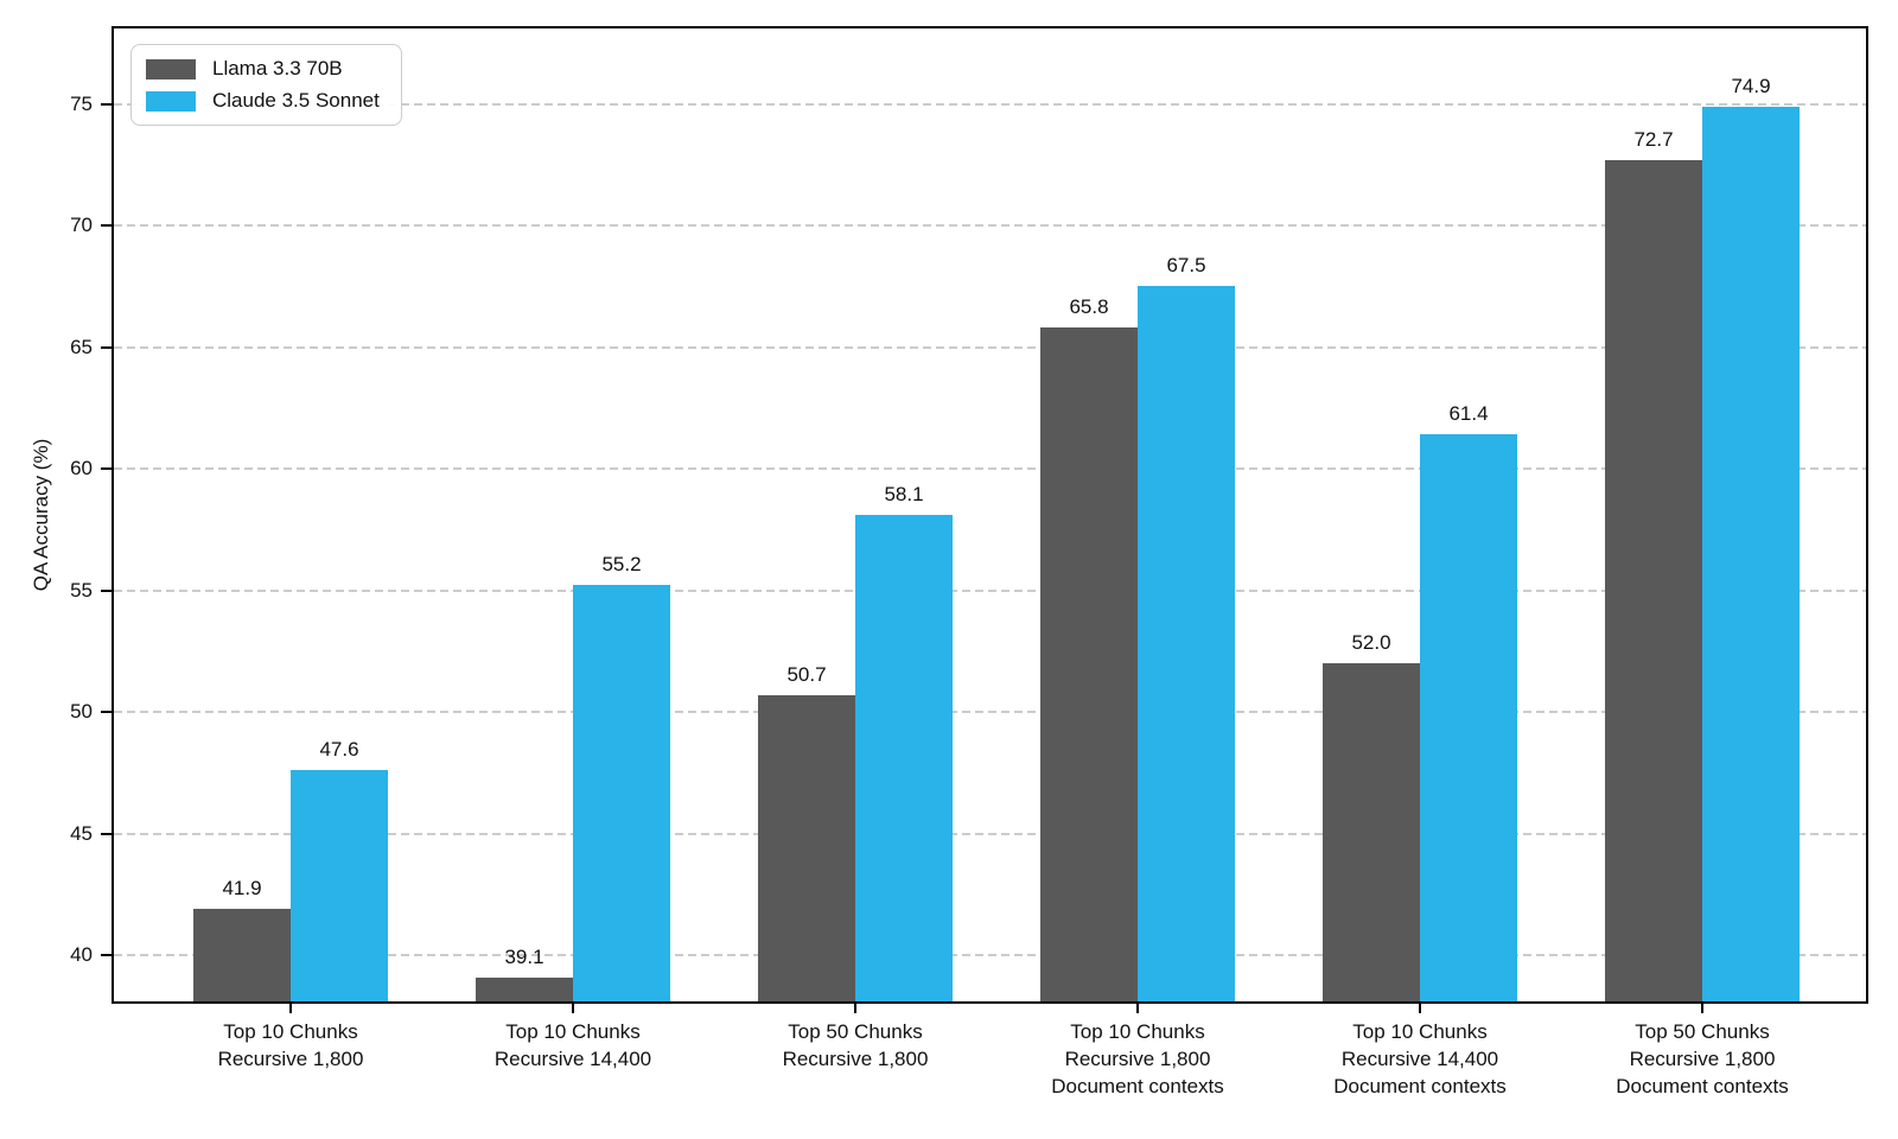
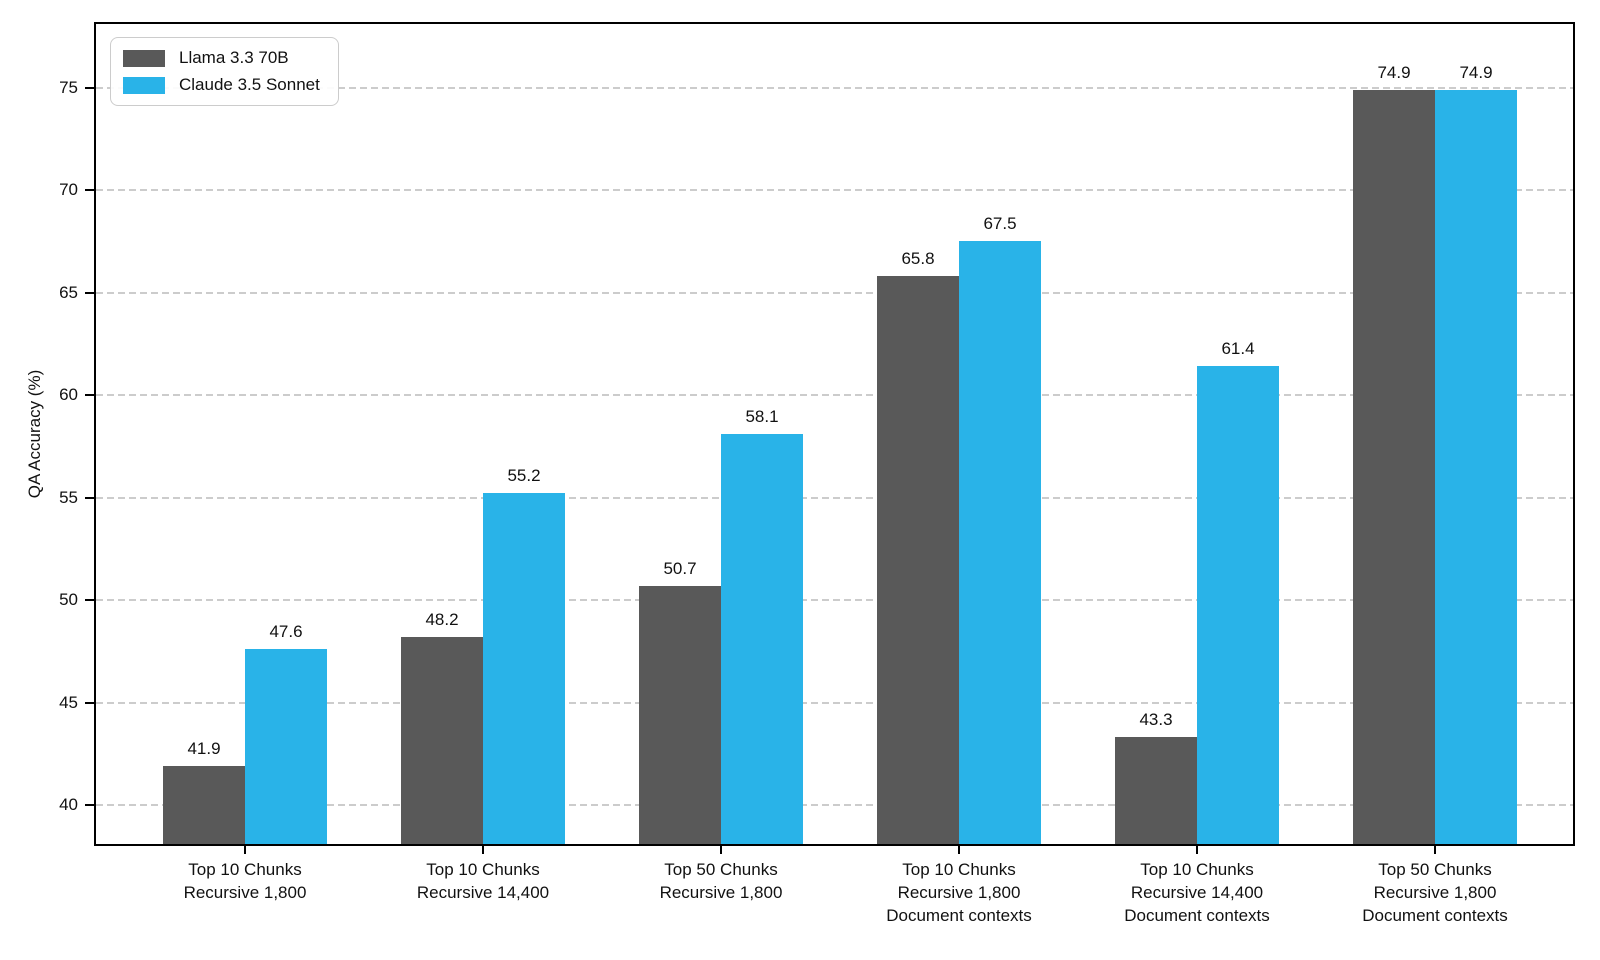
Llama 3.3 70B/Top 10 Chunks Recursive 14,400: 39.1 -> 48.2
Llama 3.3 70B/Top 10 Chunks Recursive 14,400 Document contexts: 52.0 -> 43.3
Llama 3.3 70B/Top 50 Chunks Recursive 1,800 Document contexts: 72.7 -> 74.9
